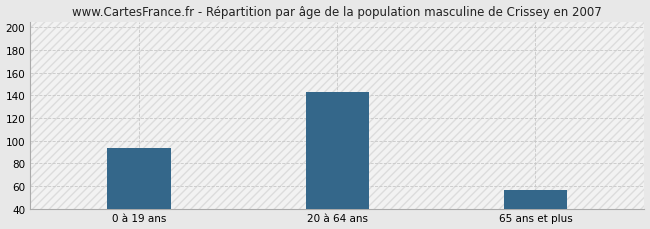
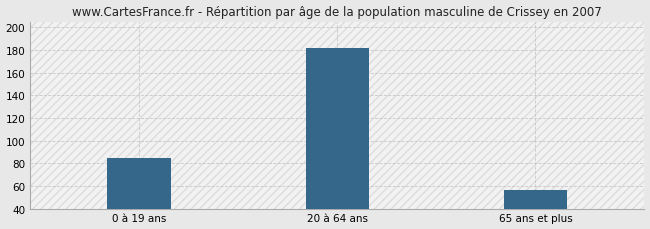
0 à 19 ans: 93 -> 85
20 à 64 ans: 143 -> 182
